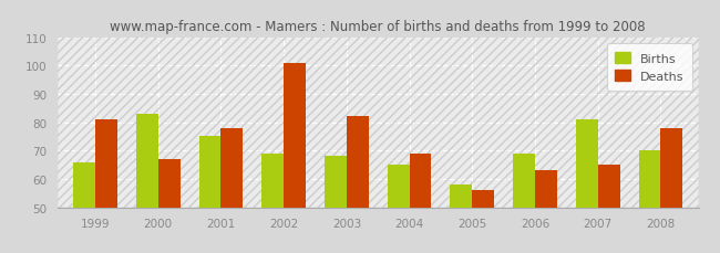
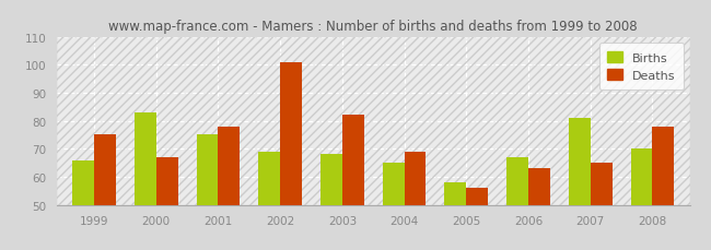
Deaths/1999: 81 -> 75
Births/2006: 69 -> 67
